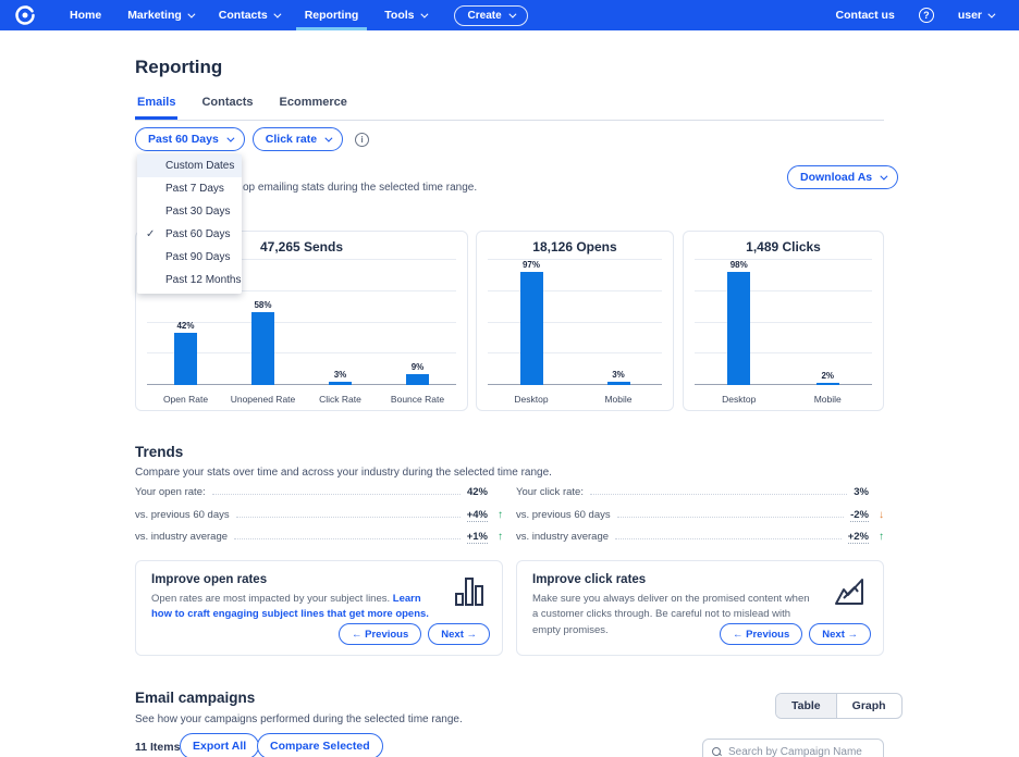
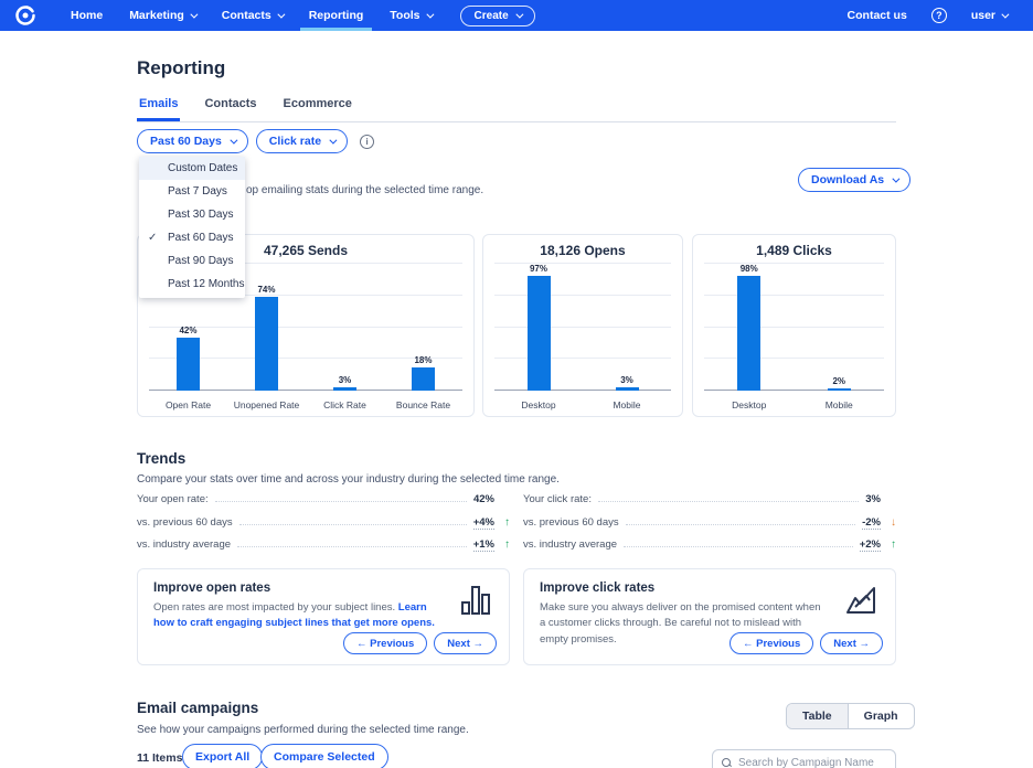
47,265 Sends/Unopened Rate: 58% -> 74%
47,265 Sends/Bounce Rate: 9% -> 18%
